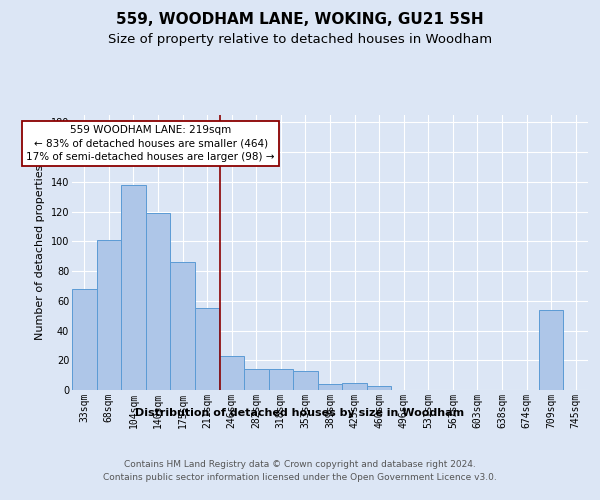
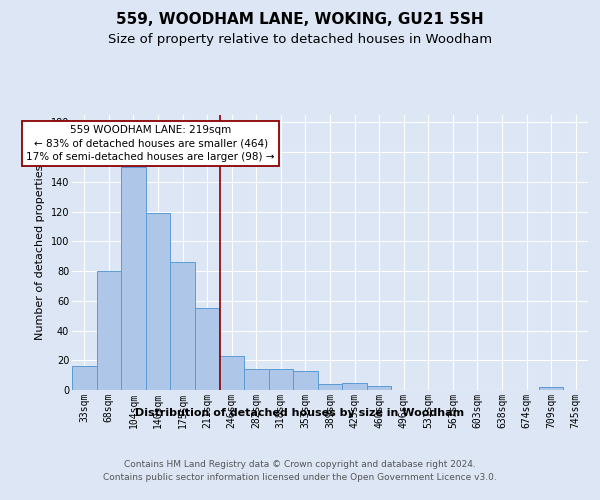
33sqm: 68 -> 16
68sqm: 101 -> 80
104sqm: 138 -> 150
709sqm: 54 -> 2
